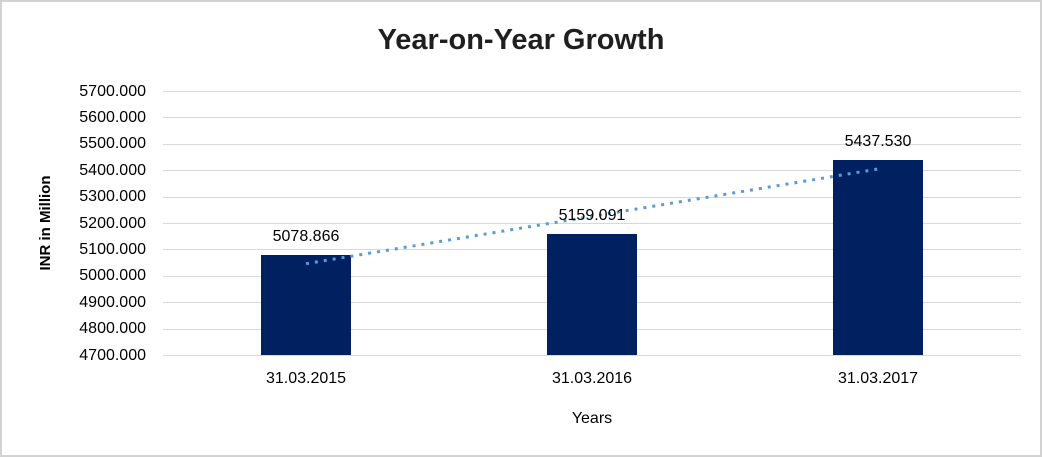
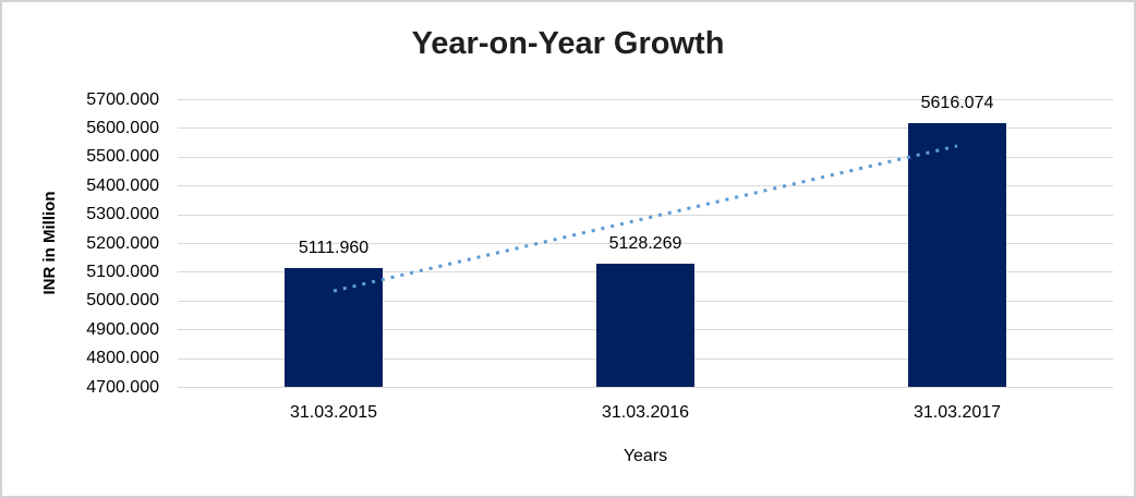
31.03.2015: 5078.866 -> 5111.960
31.03.2016: 5159.091 -> 5128.269
31.03.2017: 5437.530 -> 5616.074
